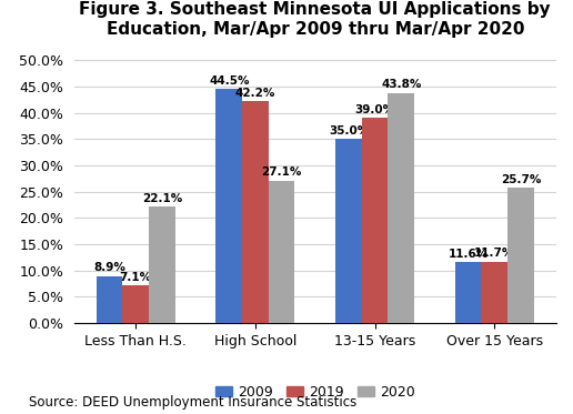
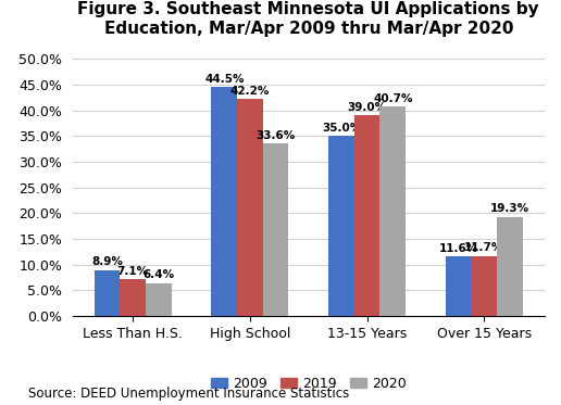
2020/Less Than H.S.: 22.1% -> 6.4%
2020/High School: 27.1% -> 33.6%
2020/13-15 Years: 43.8% -> 40.7%
2020/Over 15 Years: 25.7% -> 19.3%
